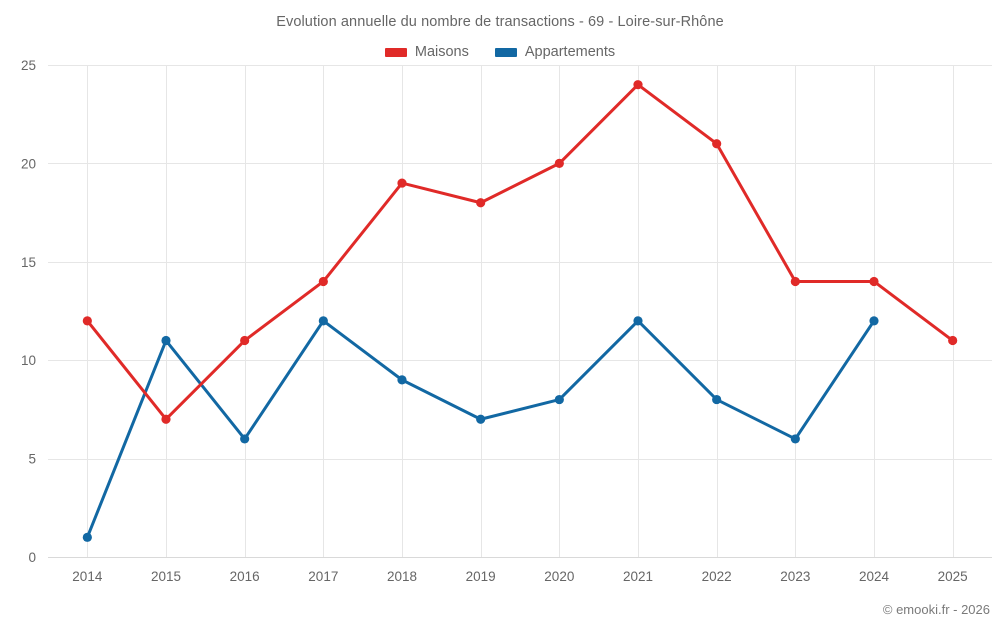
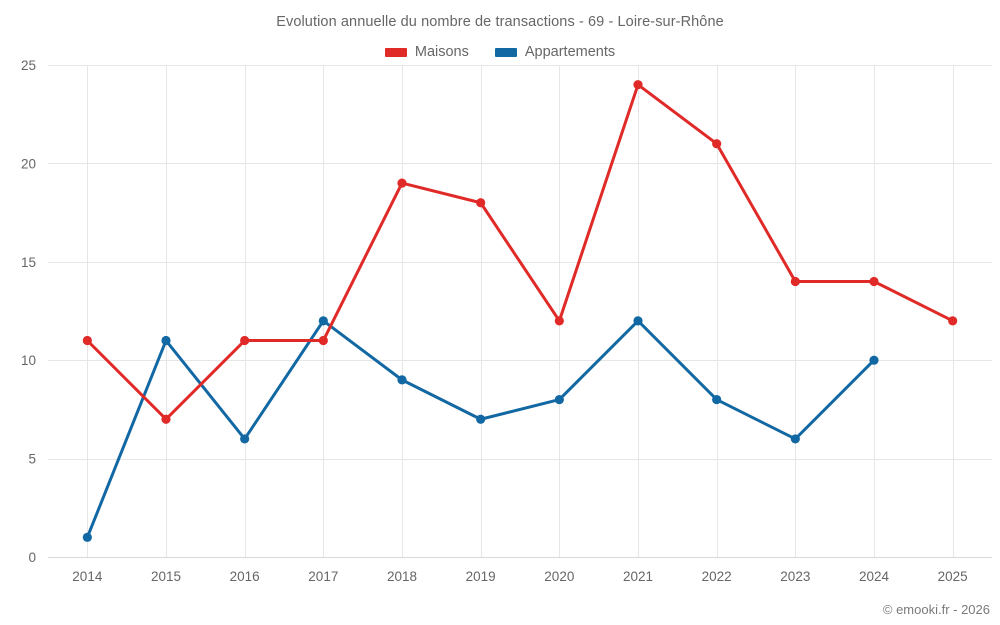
Maisons/2014: 12 -> 11
Maisons/2017: 14 -> 11
Maisons/2020: 20 -> 12
Appartements/2024: 12 -> 10
Maisons/2025: 11 -> 12
